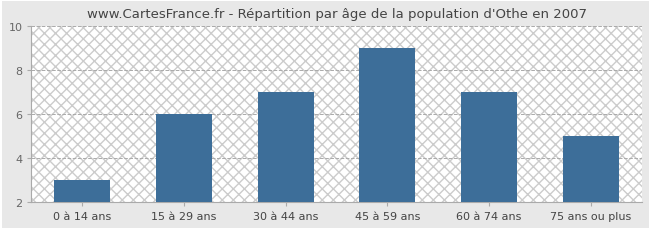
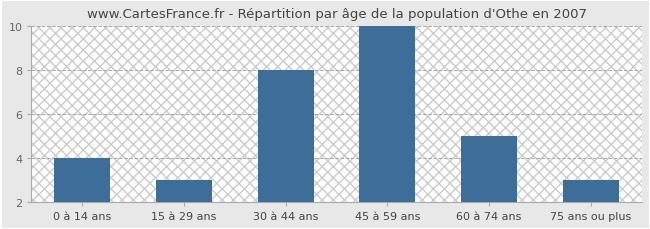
0 à 14 ans: 3 -> 4
15 à 29 ans: 6 -> 3
30 à 44 ans: 7 -> 8
45 à 59 ans: 9 -> 10
60 à 74 ans: 7 -> 5
75 ans ou plus: 5 -> 3
